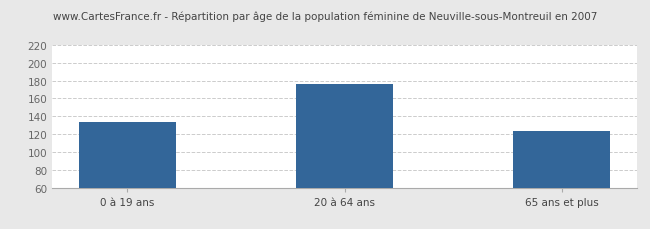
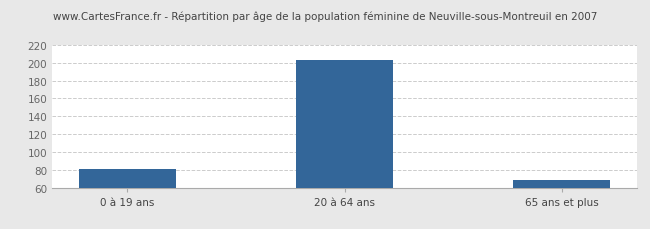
0 à 19 ans: 134 -> 81
20 à 64 ans: 176 -> 203
65 ans et plus: 124 -> 68
